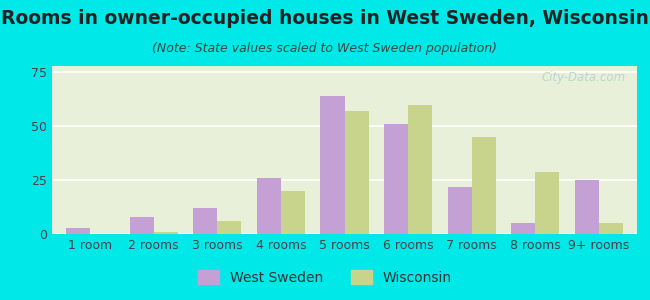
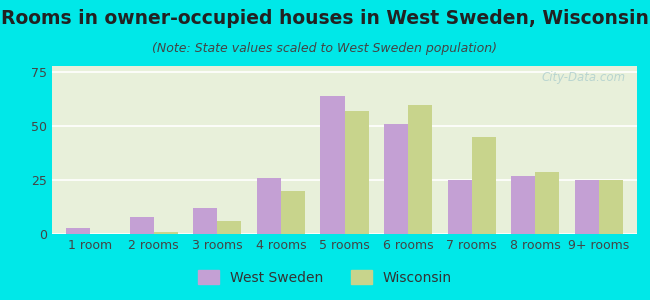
West Sweden/7 rooms: 22 -> 25
West Sweden/8 rooms: 5 -> 27
Wisconsin/9+ rooms: 5 -> 25
